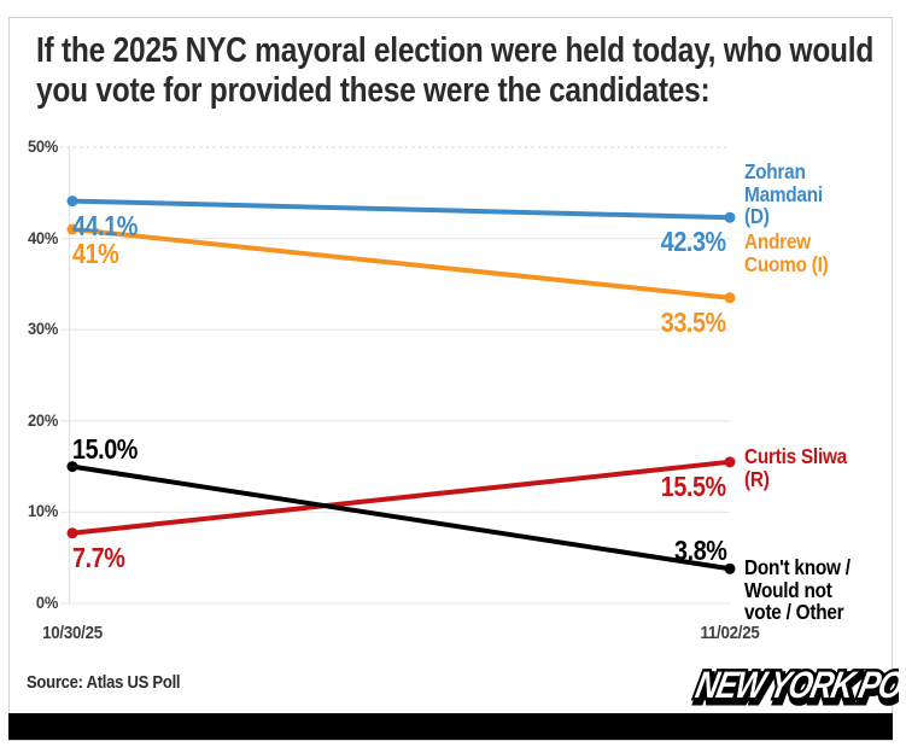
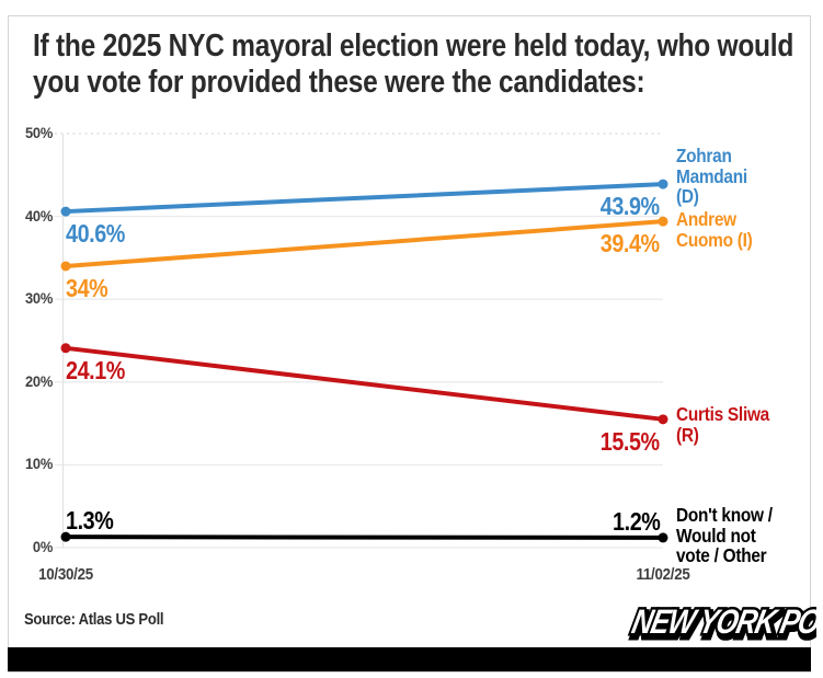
Zohran Mamdani (D)/10/30/25: 44.1% -> 40.6%
Andrew Cuomo (I)/10/30/25: 41% -> 34%
Curtis Sliwa (R)/10/30/25: 7.7% -> 24.1%
Don't know / Would not vote / Other/10/30/25: 15.0% -> 1.3%
Zohran Mamdani (D)/11/02/25: 42.3% -> 43.9%
Andrew Cuomo (I)/11/02/25: 33.5% -> 39.4%
Don't know / Would not vote / Other/11/02/25: 3.8% -> 1.2%
